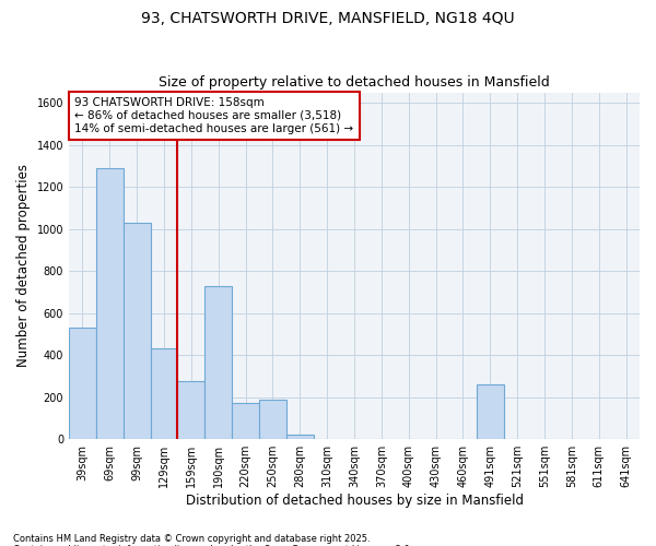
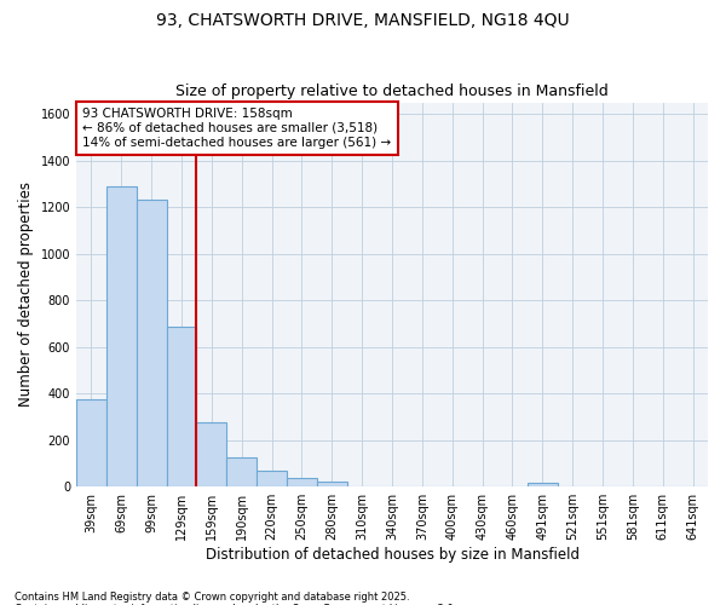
39sqm: 530 -> 380
99sqm: 1030 -> 1230
129sqm: 430 -> 680
190sqm: 730 -> 120
220sqm: 170 -> 70
250sqm: 190 -> 40
491sqm: 260 -> 20
